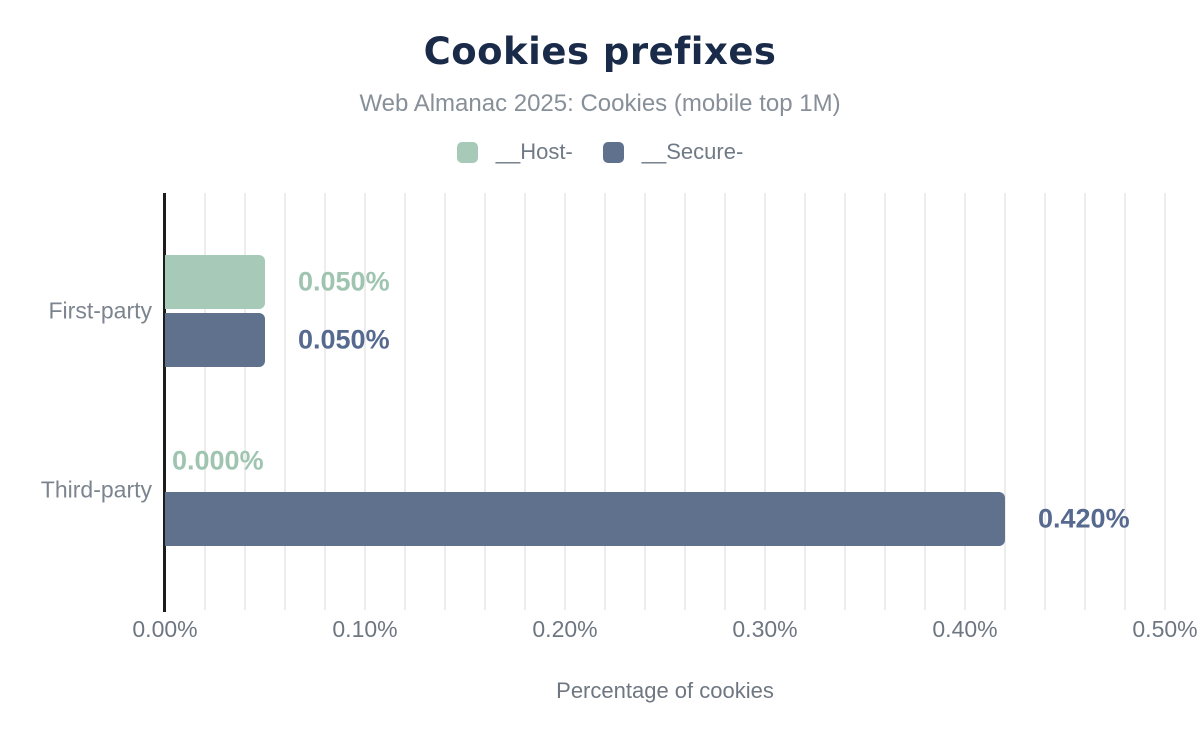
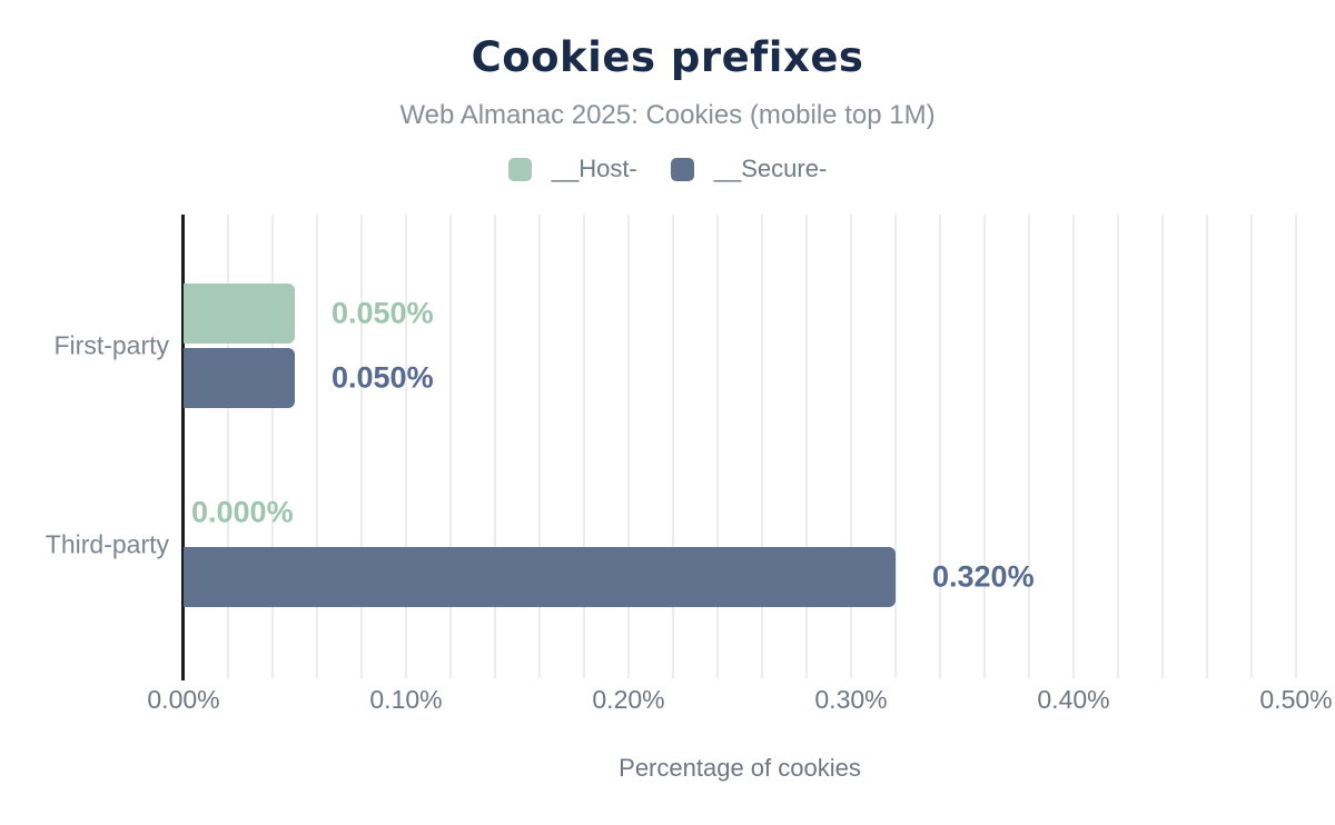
__Secure-/Third-party: 0.420% -> 0.320%
